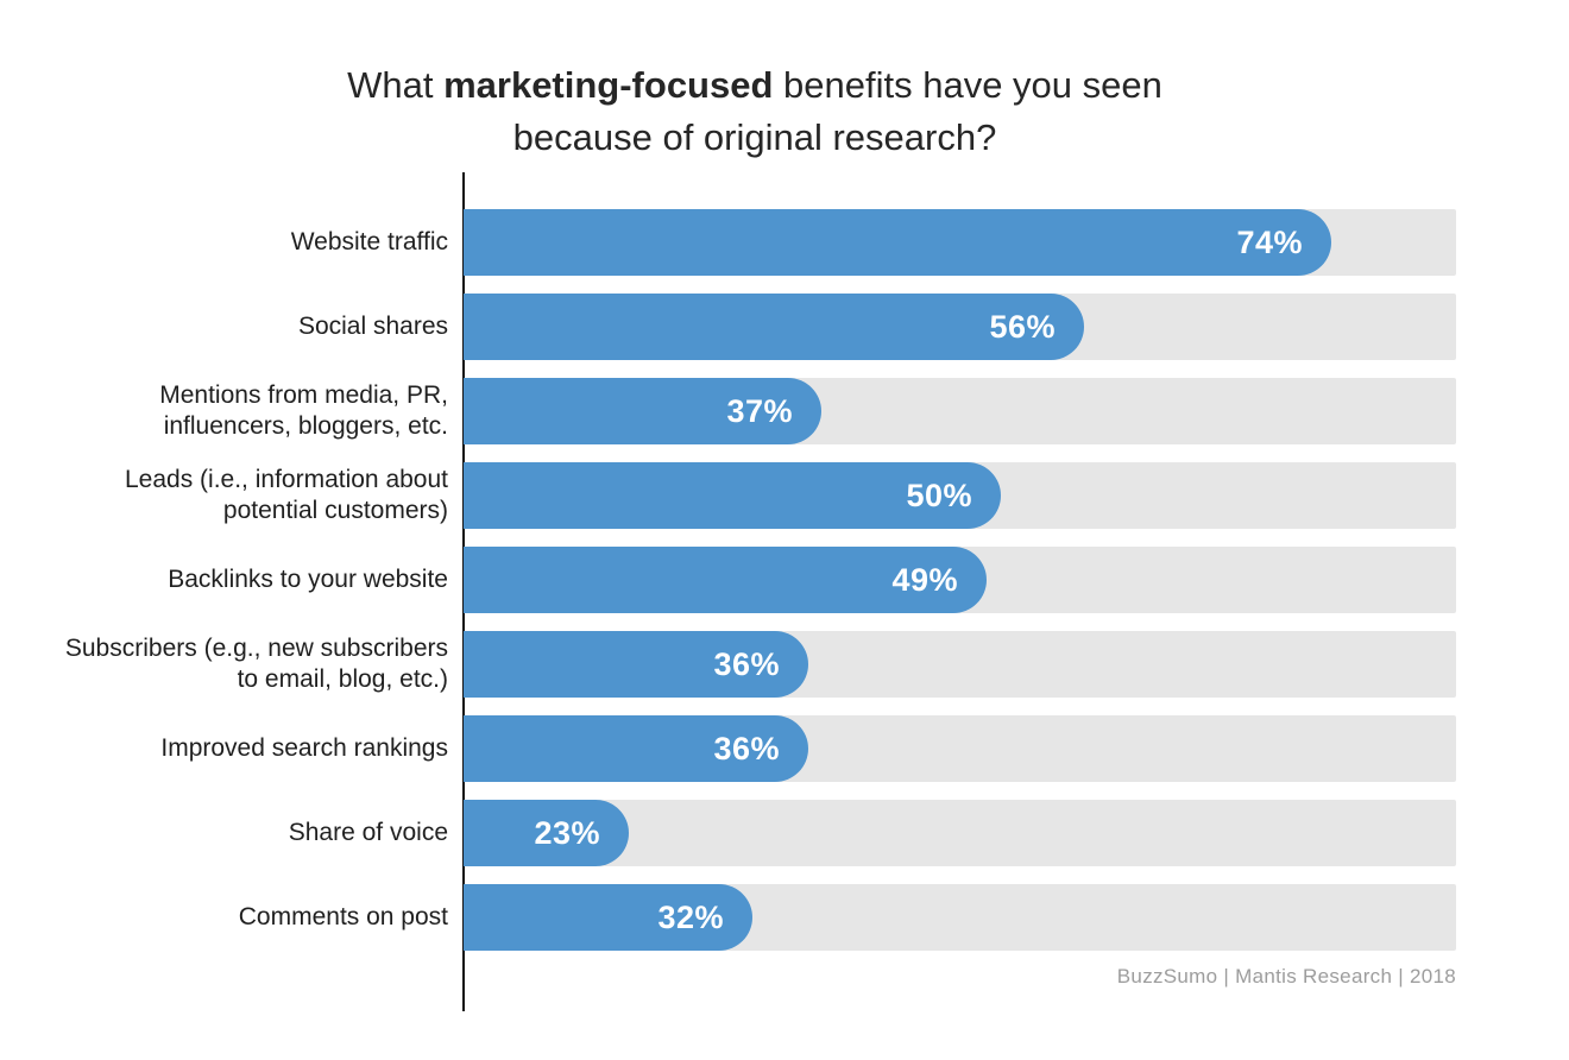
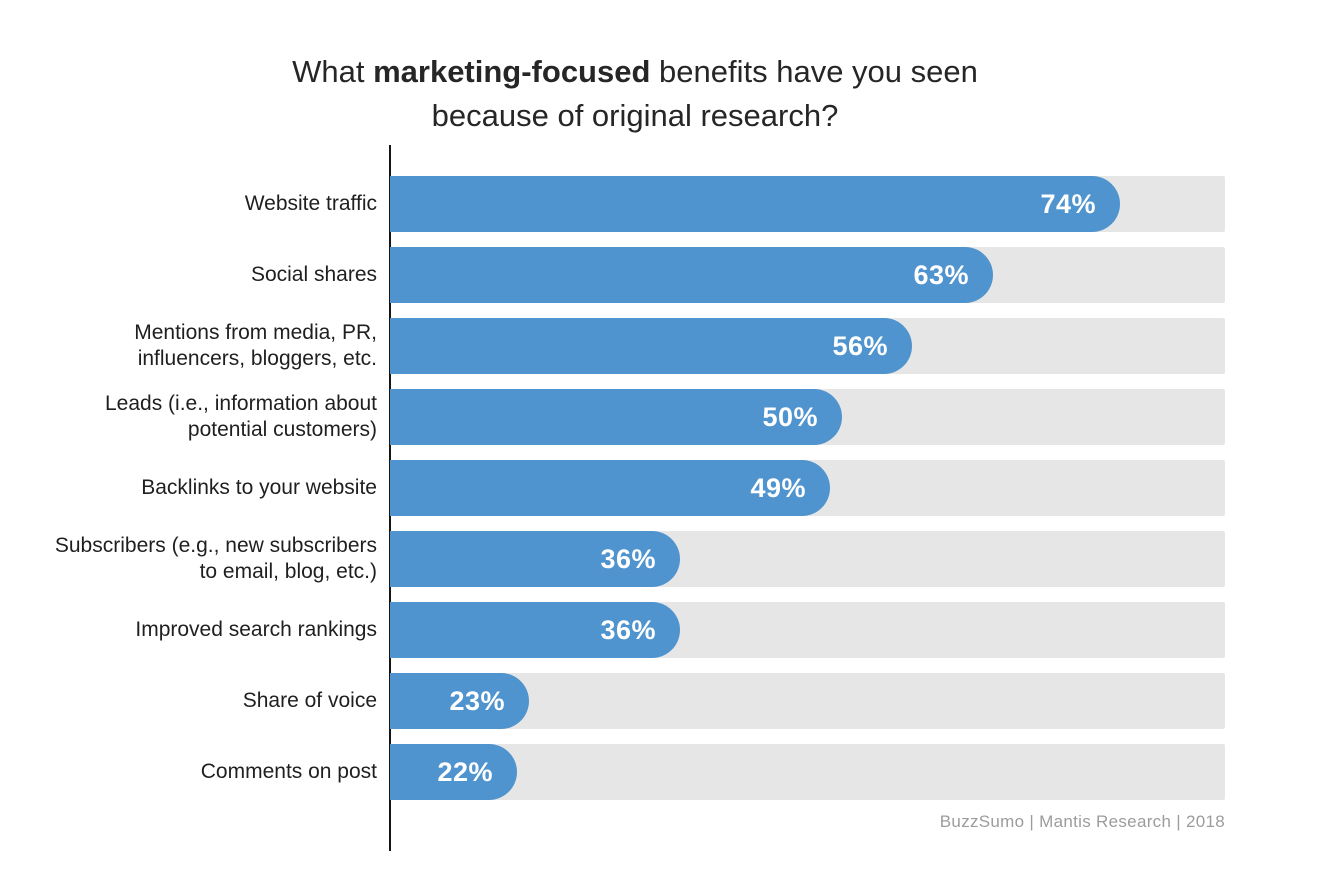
Social shares: 56% -> 63%
Mentions from media, PR, influencers, bloggers, etc.: 37% -> 56%
Comments on post: 32% -> 22%
